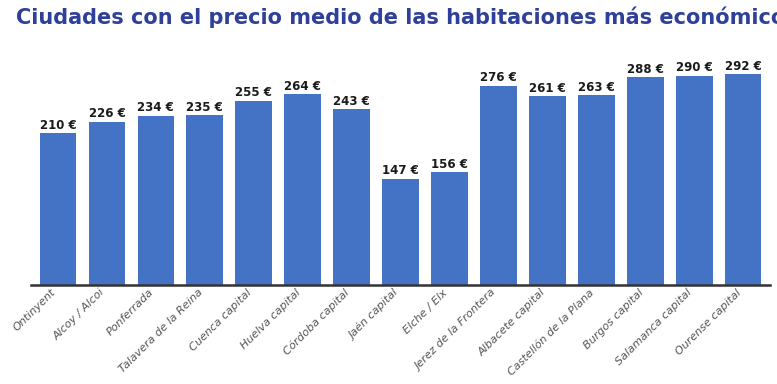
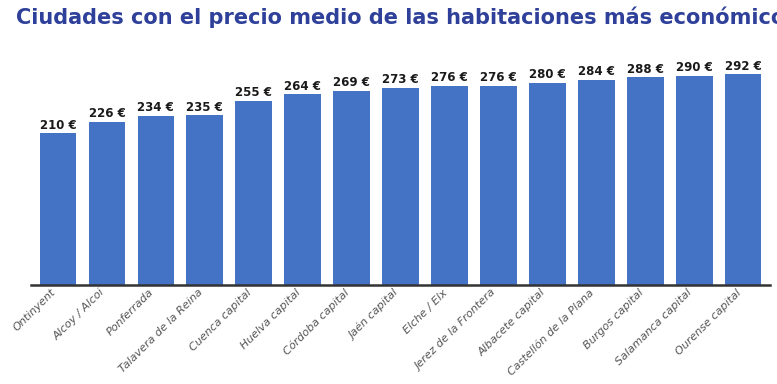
Córdoba capital: 243 -> 269
Jaén capital: 147 -> 273
Elche / Elx: 156 -> 276
Albacete capital: 261 -> 280
Castellón de la Plana: 263 -> 284
